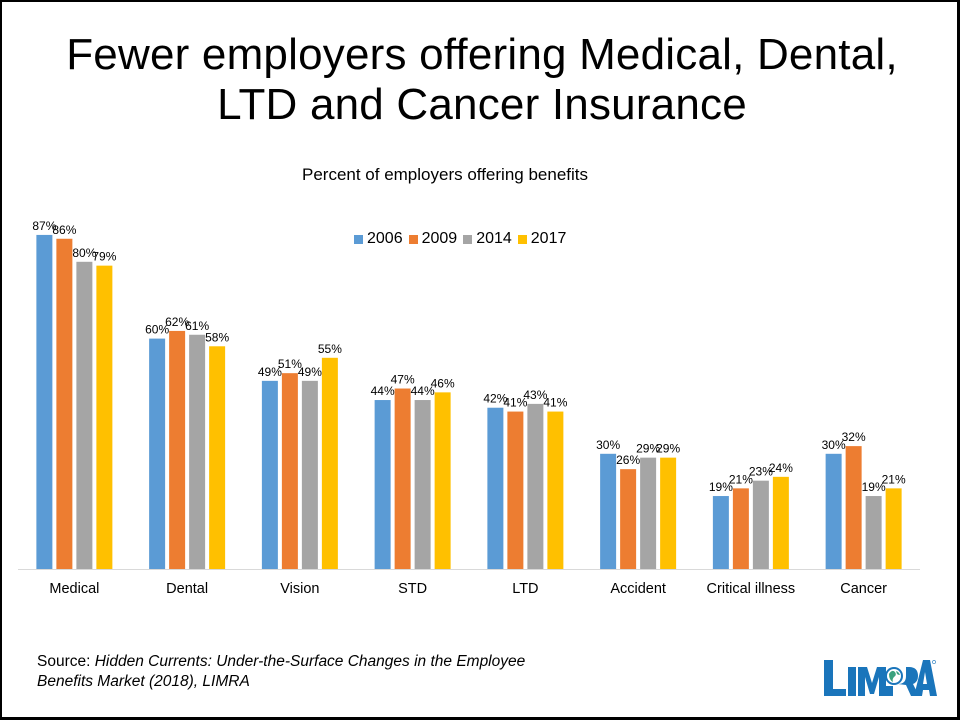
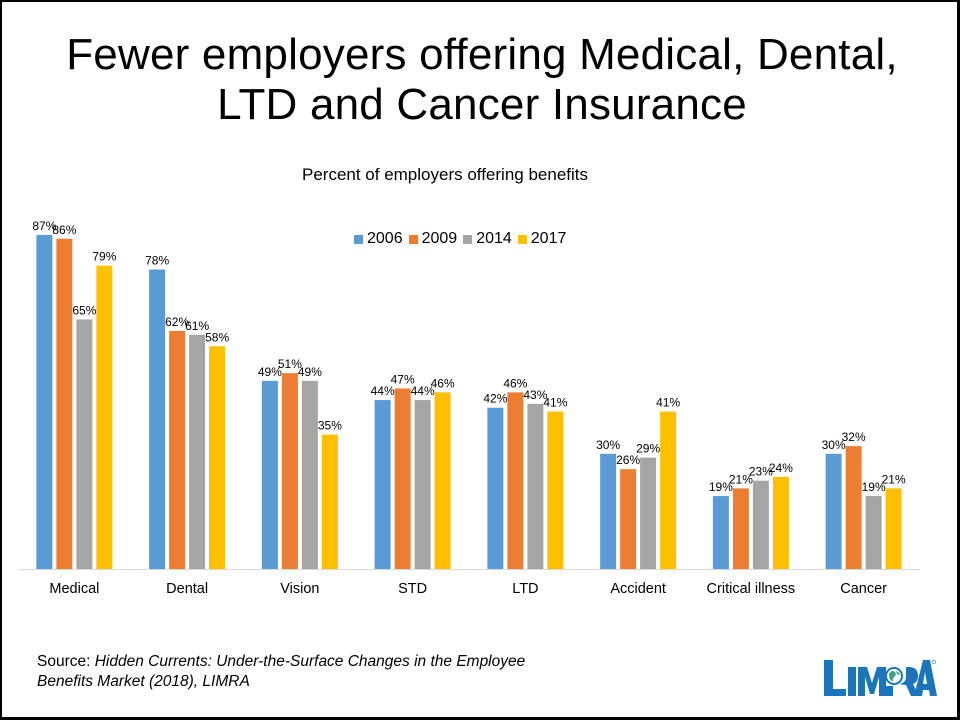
2014/Medical: 80% -> 65%
2006/Dental: 60% -> 78%
2017/Vision: 55% -> 35%
2009/LTD: 41% -> 46%
2017/Accident: 29% -> 41%
